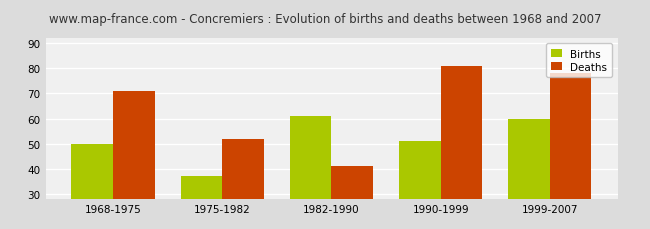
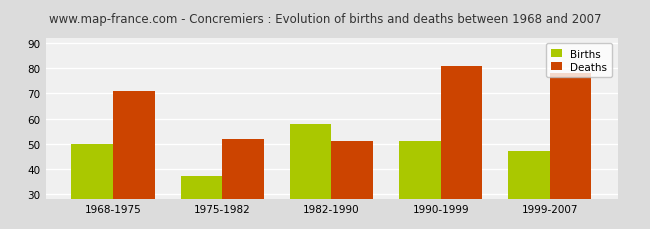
Births/1982-1990: 61 -> 58
Deaths/1982-1990: 41 -> 51
Births/1999-2007: 60 -> 47
